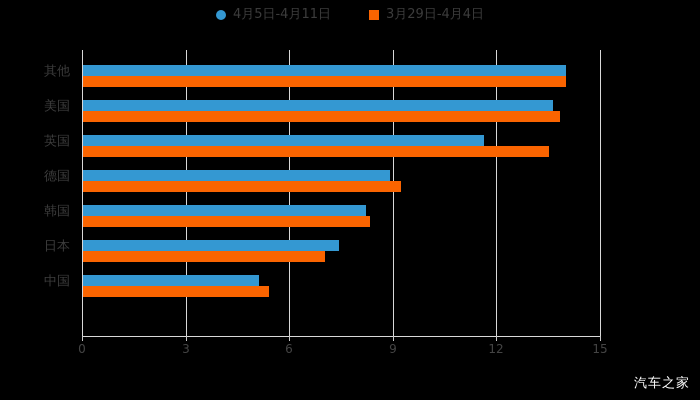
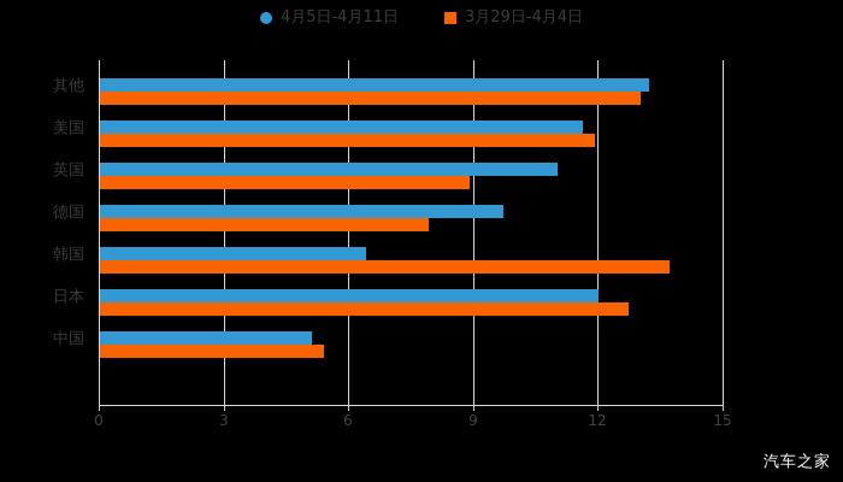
4月5日-4月11日/其他: 14.0 -> 13.2
3月29日-4月4日/其他: 14.0 -> 13.0
4月5日-4月11日/美国: 13.6 -> 11.6
3月29日-4月4日/美国: 13.8 -> 11.9
4月5日-4月11日/英国: 11.6 -> 11.0
3月29日-4月4日/英国: 13.5 -> 8.9
4月5日-4月11日/德国: 8.9 -> 9.7
3月29日-4月4日/德国: 9.2 -> 7.9
4月5日-4月11日/韩国: 8.2 -> 6.4
3月29日-4月4日/韩国: 8.3 -> 13.7
4月5日-4月11日/日本: 7.4 -> 12.0
3月29日-4月4日/日本: 7.0 -> 12.7
